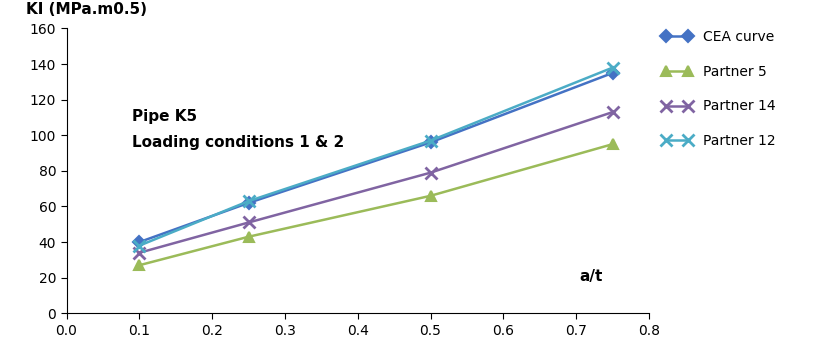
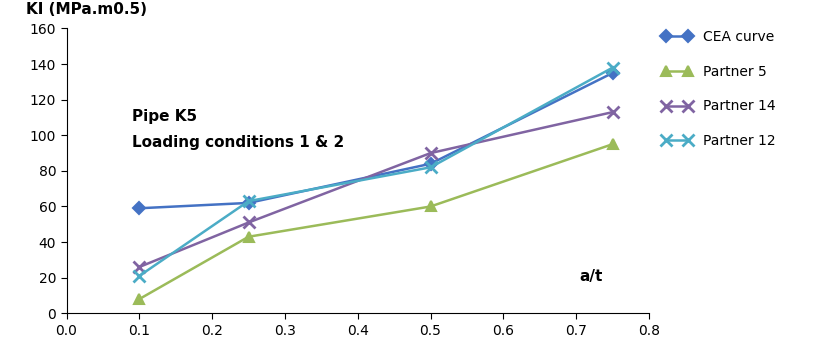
CEA curve/0.1: 40 -> 59
Partner 5/0.1: 27 -> 8
Partner 14/0.1: 34 -> 26
Partner 12/0.1: 38 -> 21
CEA curve/0.5: 96 -> 84
Partner 5/0.5: 66 -> 60
Partner 14/0.5: 79 -> 90
Partner 12/0.5: 97 -> 82
